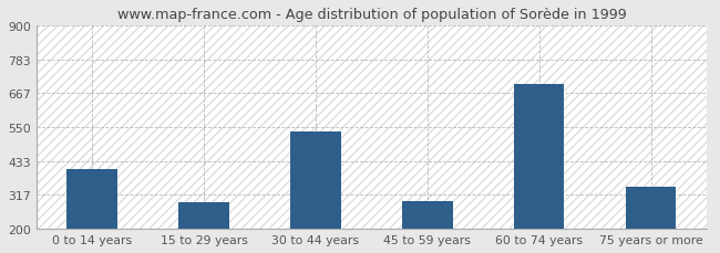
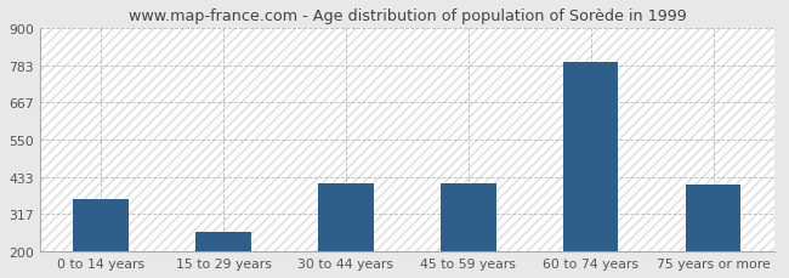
0 to 14 years: 405 -> 365
15 to 29 years: 290 -> 262
30 to 44 years: 535 -> 415
45 to 59 years: 295 -> 413
60 to 74 years: 700 -> 795
75 years or more: 345 -> 410
